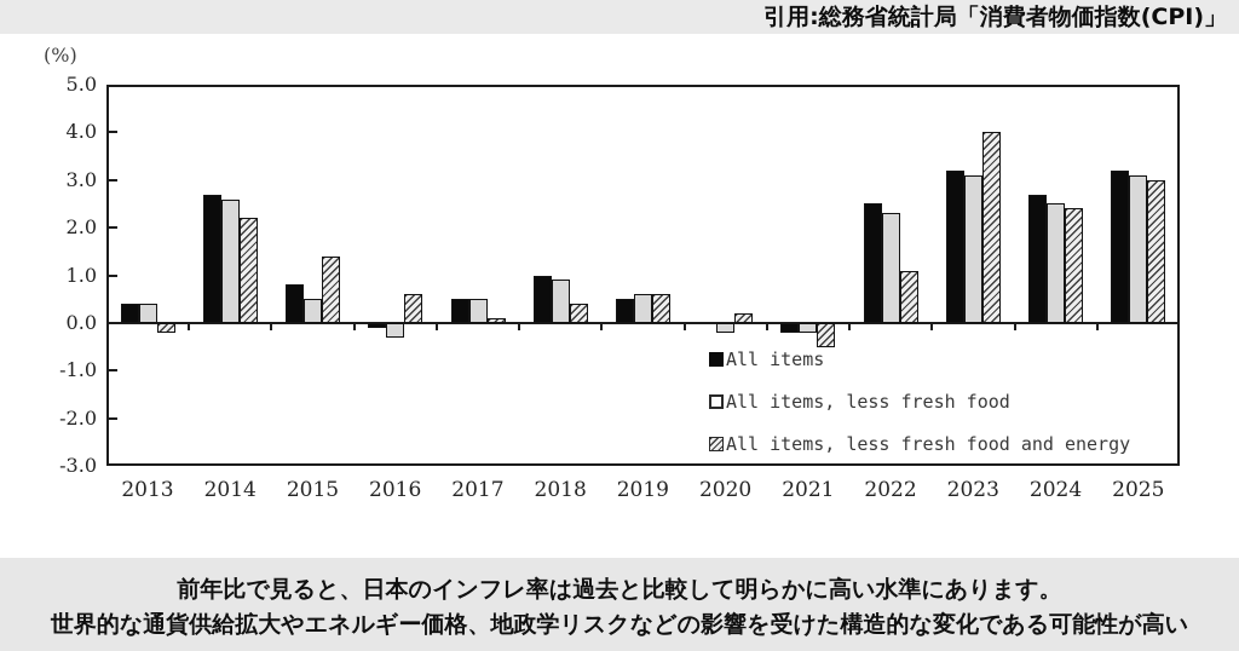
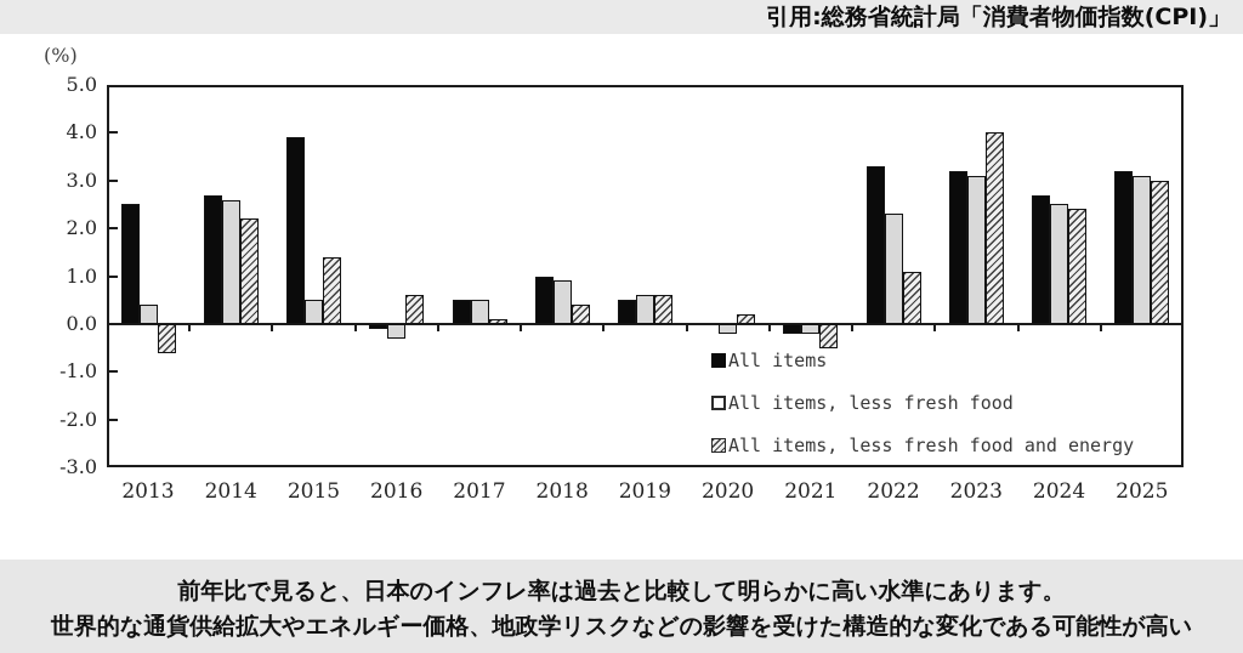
All items/2013: 0.4 -> 2.5
All items, less fresh food and energy/2013: -0.2 -> -0.6
All items/2015: 0.8 -> 3.9
All items/2022: 2.5 -> 3.3
